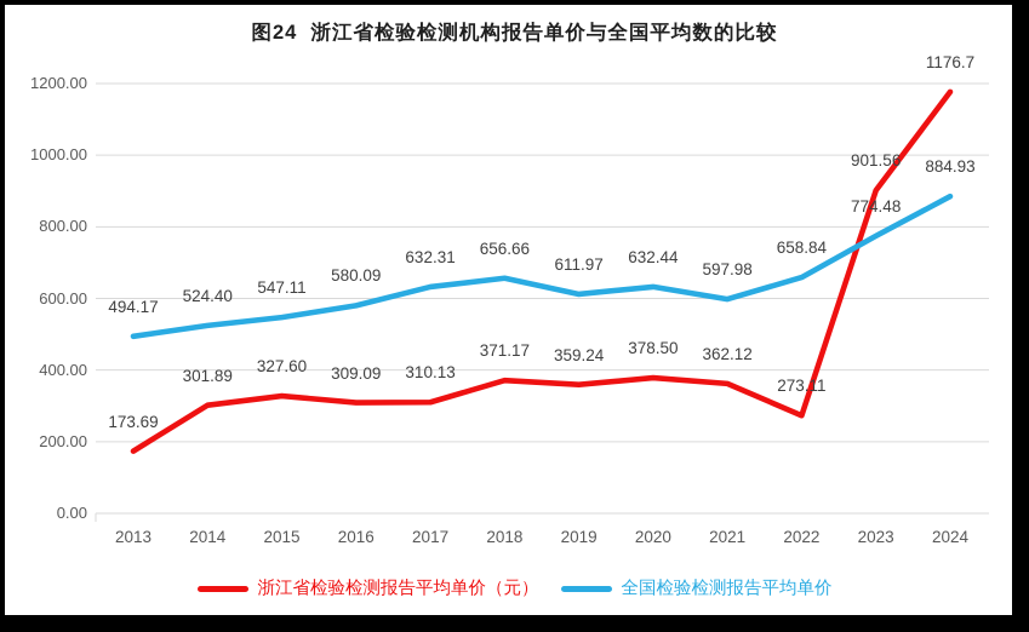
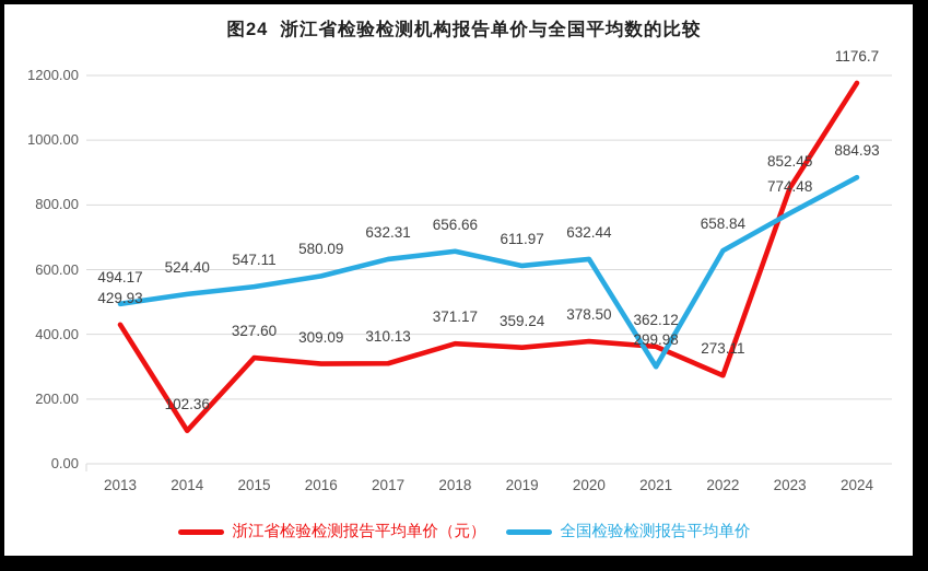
浙江省检验检测报告平均单价（元）/2013: 173.69 -> 429.93
浙江省检验检测报告平均单价（元）/2014: 301.89 -> 102.36
全国检验检测报告平均单价/2021: 597.98 -> 299.98
浙江省检验检测报告平均单价（元）/2023: 901.56 -> 852.45
